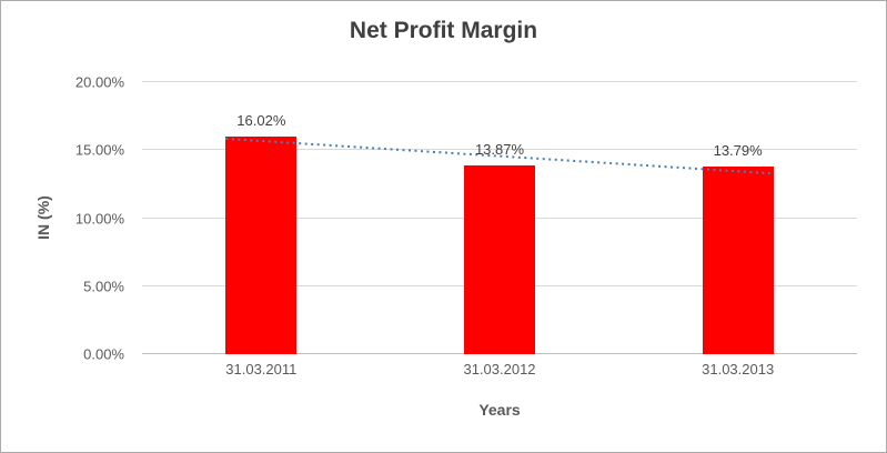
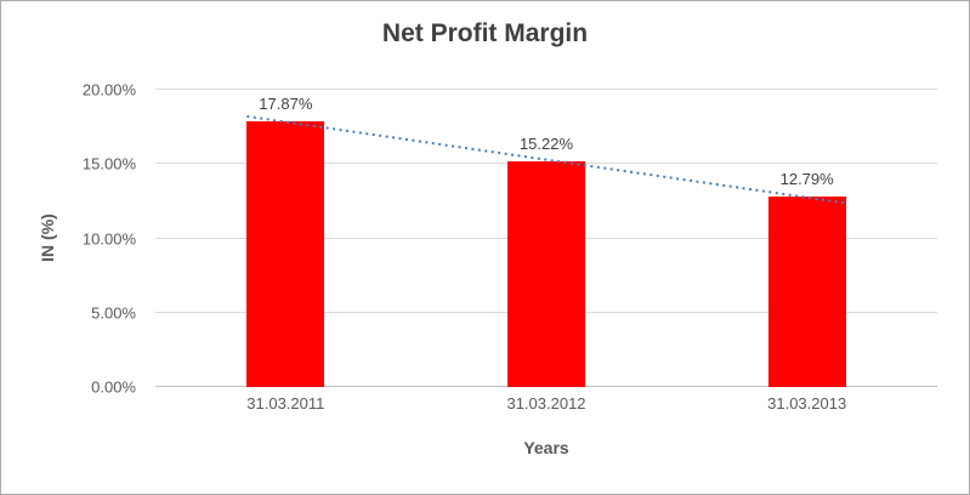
31.03.2011: 16.02% -> 17.87%
31.03.2012: 13.87% -> 15.22%
31.03.2013: 13.79% -> 12.79%
